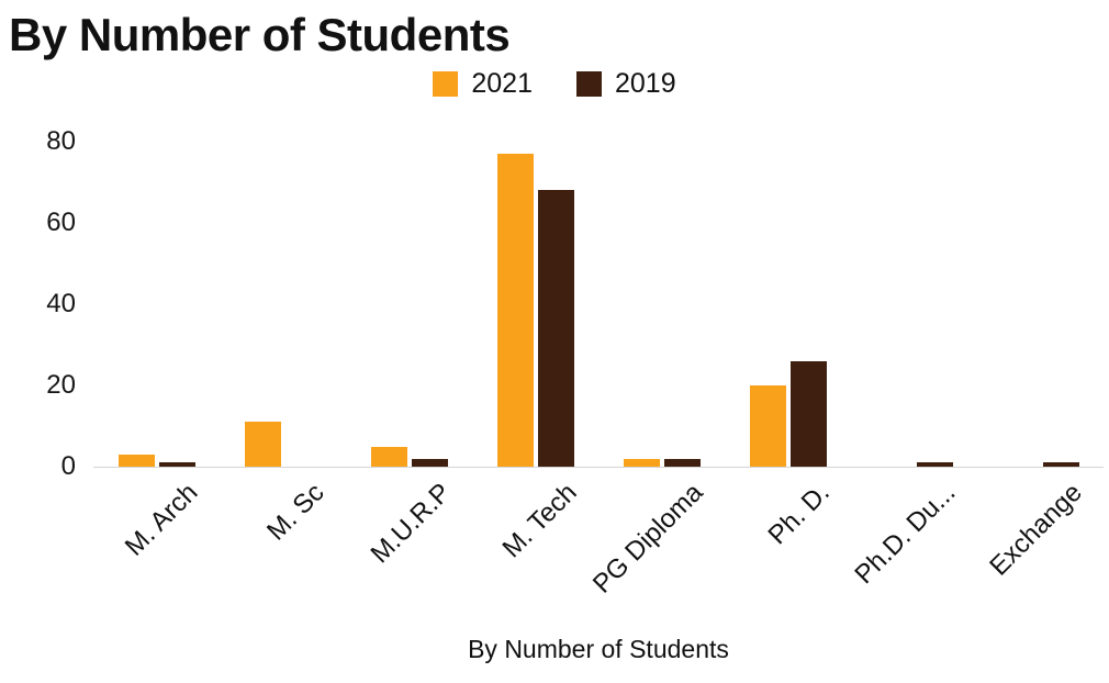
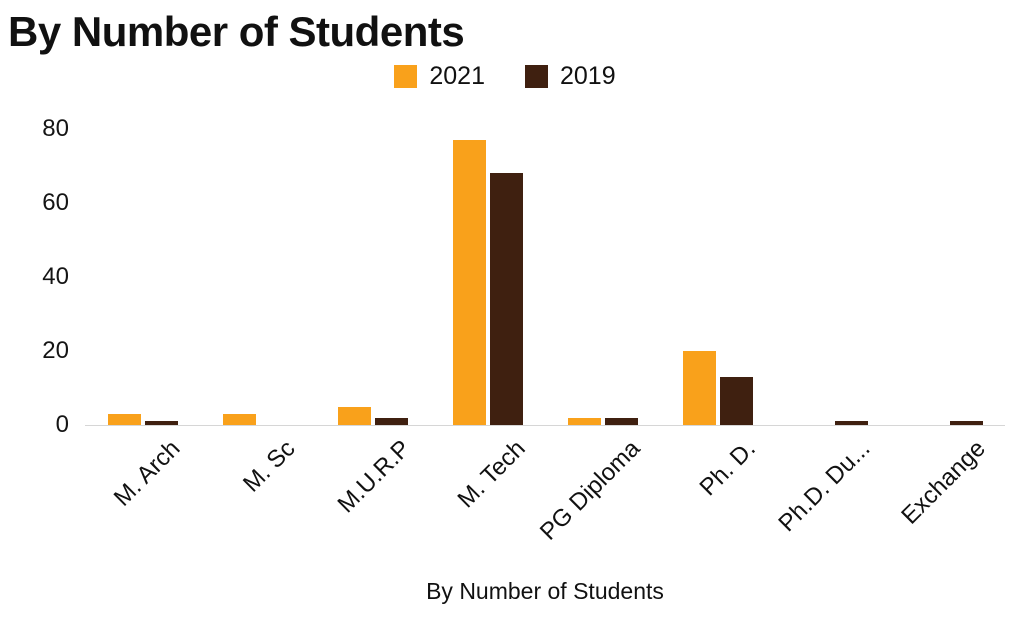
2021/M. Sc: 11 -> 3
2019/Ph. D.: 26 -> 13
